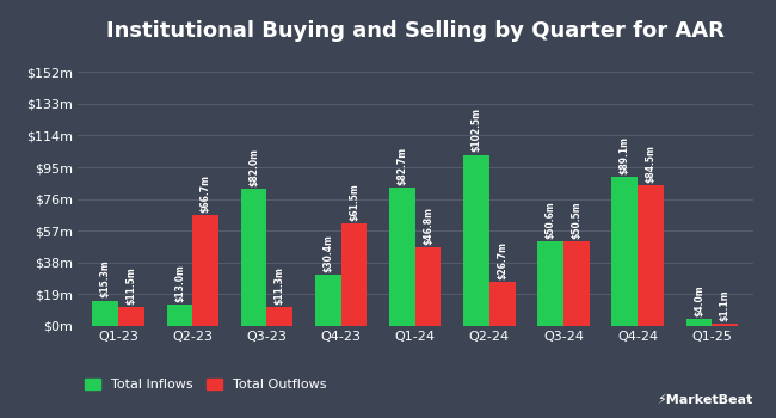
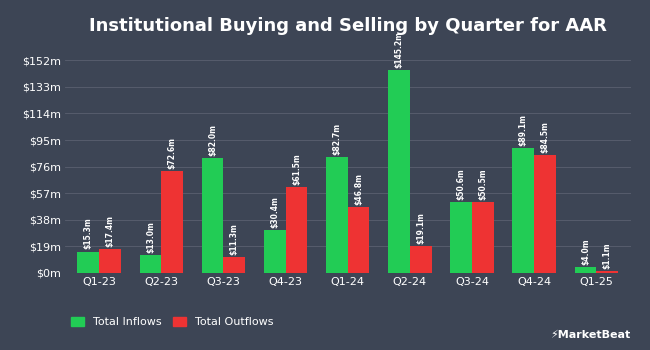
Total Outflows/Q1-23: $11.5m -> $17.4m
Total Outflows/Q2-23: $66.7m -> $72.6m
Total Inflows/Q2-24: $102.5m -> $145.2m
Total Outflows/Q2-24: $26.7m -> $19.1m
